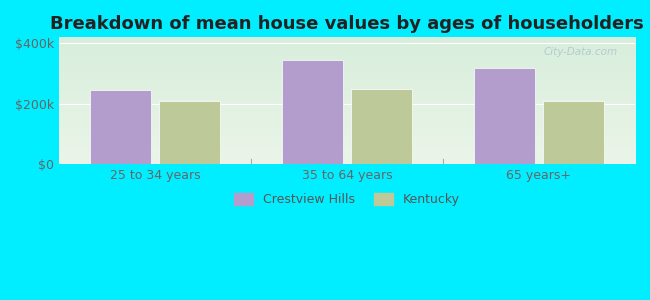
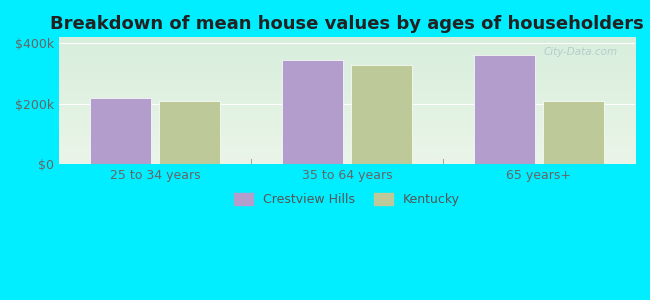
Crestview Hills/25 to 34 years: $245k -> $220k
Kentucky/35 to 64 years: $248k -> $330k
Crestview Hills/65 years+: $320k -> $360k
